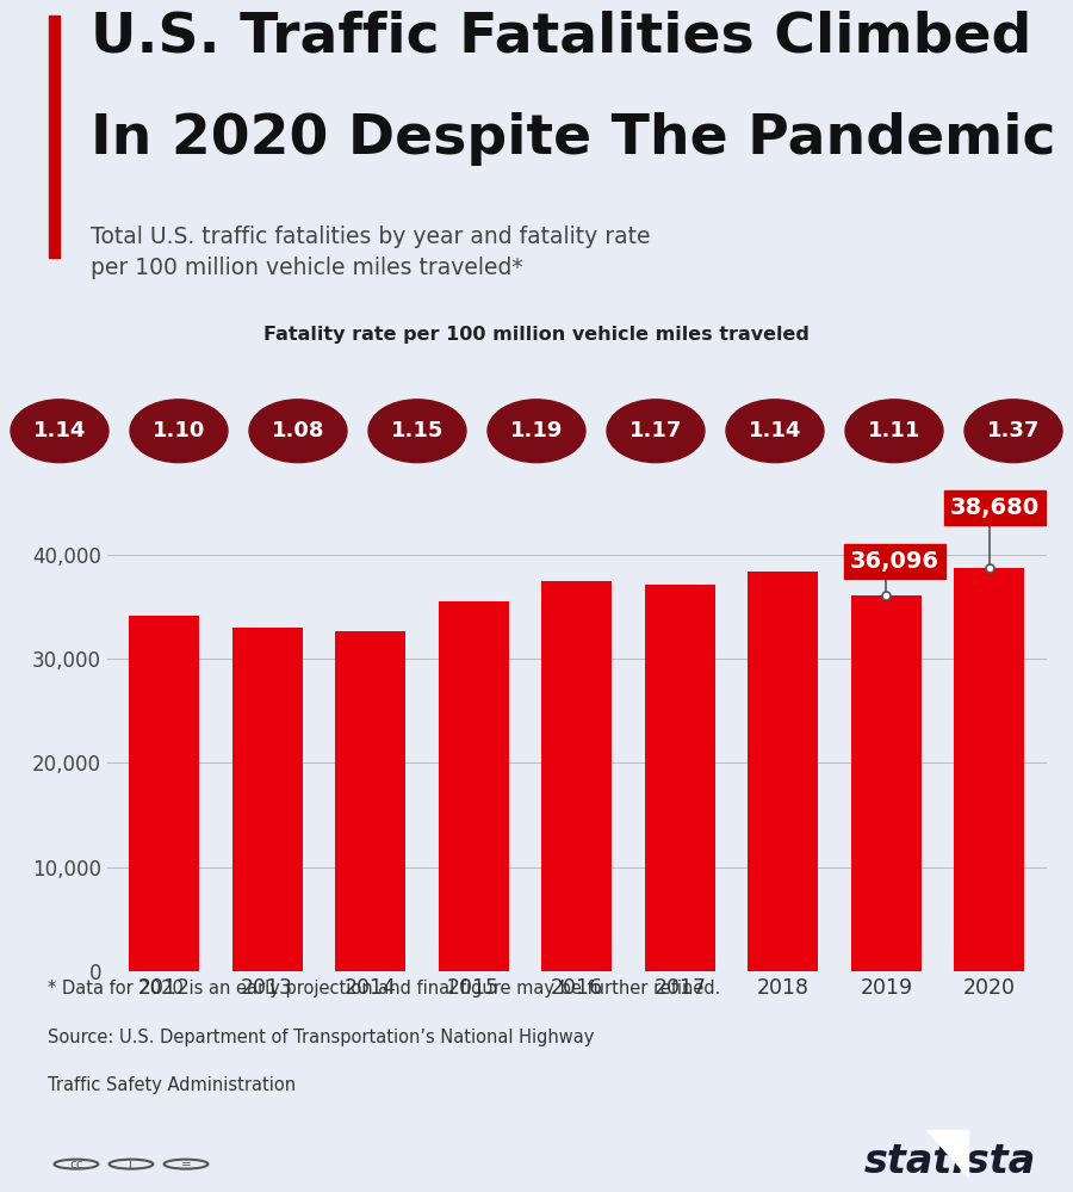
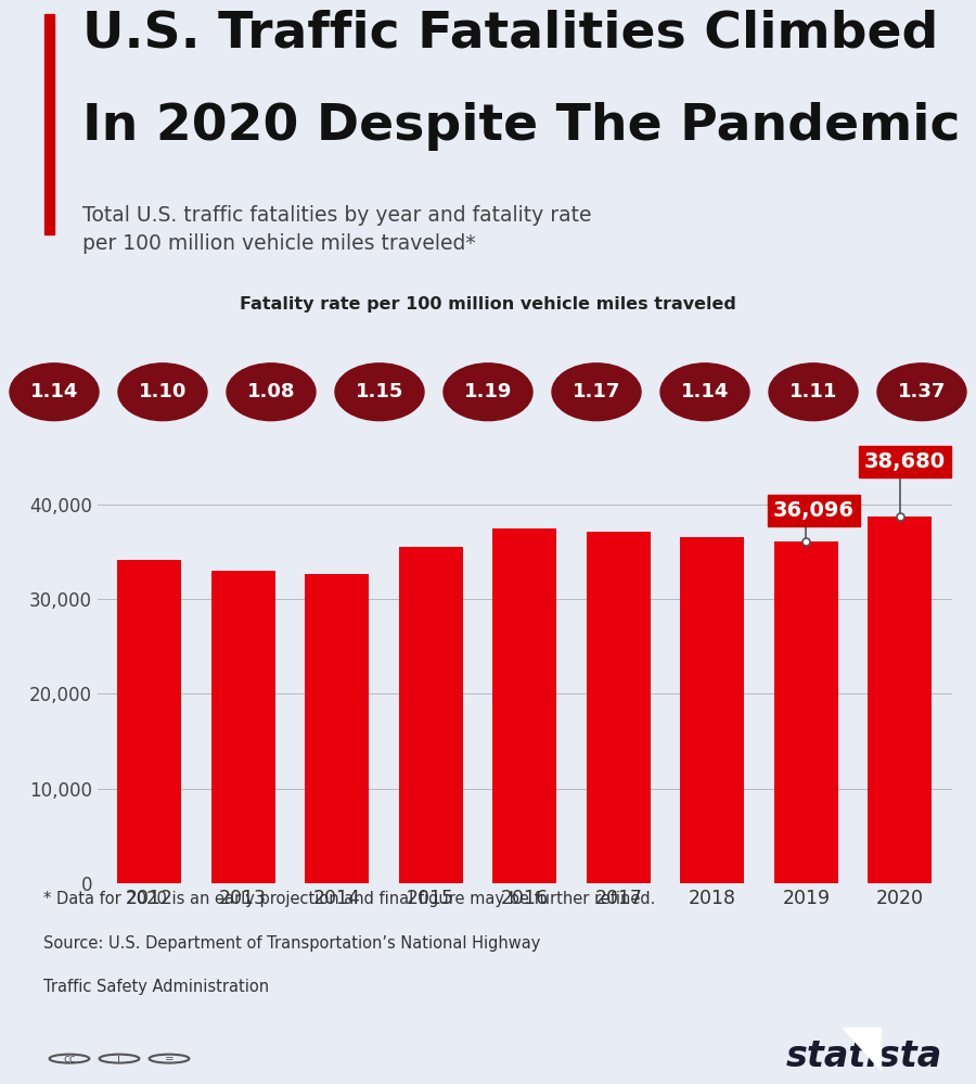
2018: 38,400 -> 36,600
